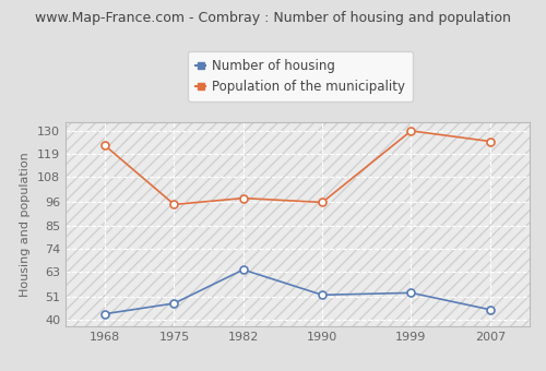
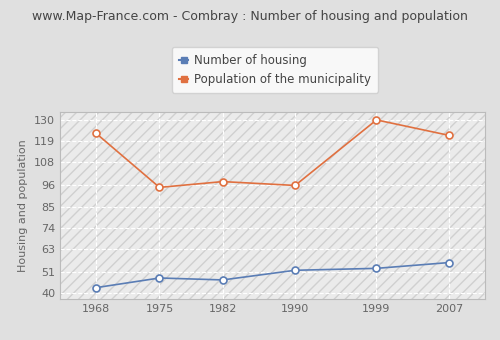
Number of housing/1982: 64 -> 47
Number of housing/2007: 45 -> 56
Population of the municipality/2007: 125 -> 122
